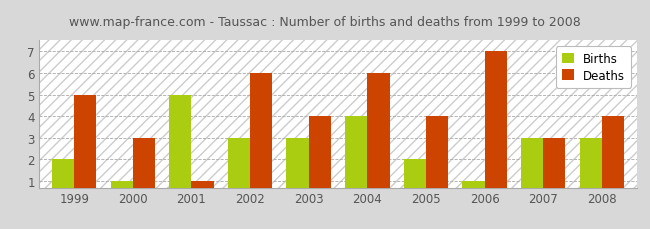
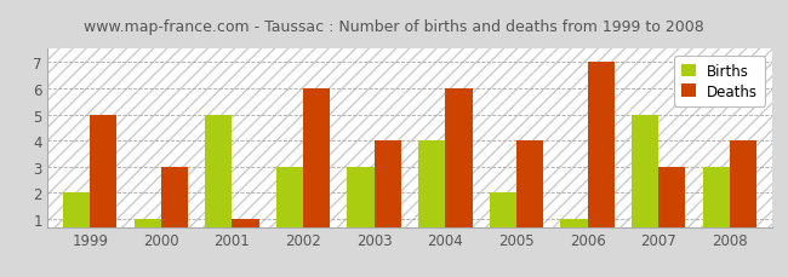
Births/2007: 3 -> 5
